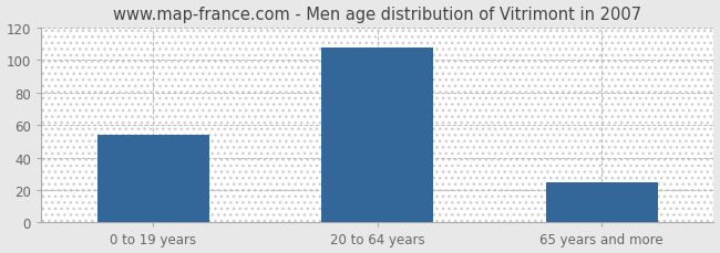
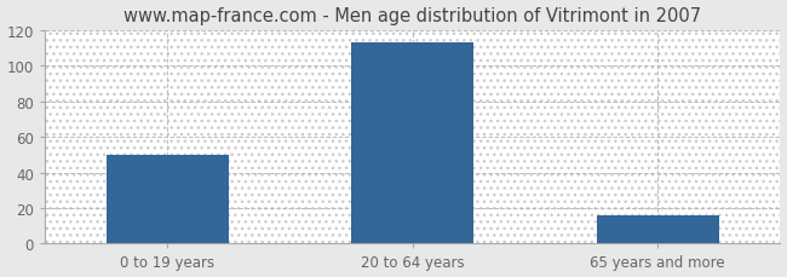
0 to 19 years: 54 -> 50
20 to 64 years: 108 -> 113
65 years and more: 25 -> 16
